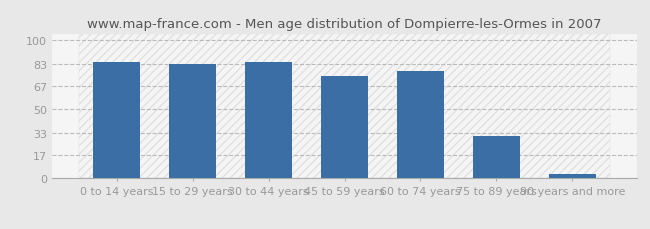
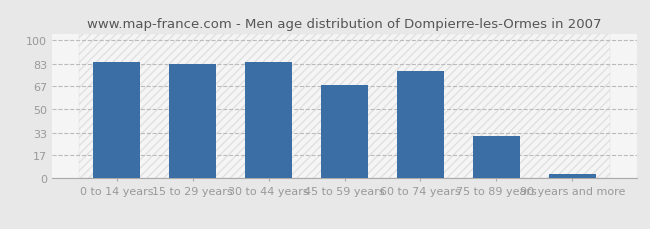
45 to 59 years: 74 -> 68
